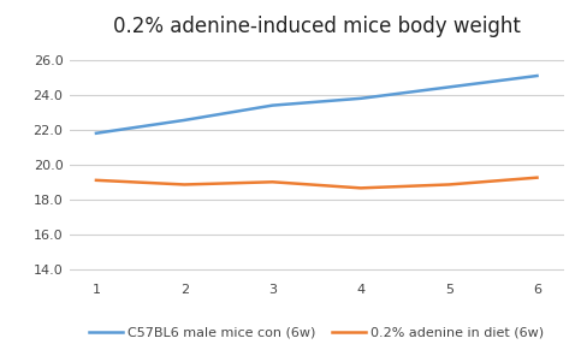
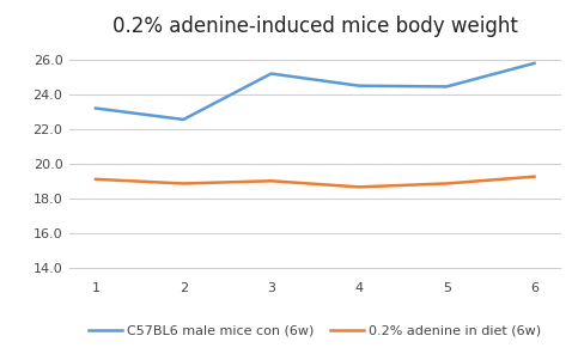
C57BL6 male mice con (6w)/1: 21.8 -> 23.2
C57BL6 male mice con (6w)/3: 23.4 -> 25.2
C57BL6 male mice con (6w)/4: 23.8 -> 24.5
C57BL6 male mice con (6w)/6: 25.1 -> 25.8
